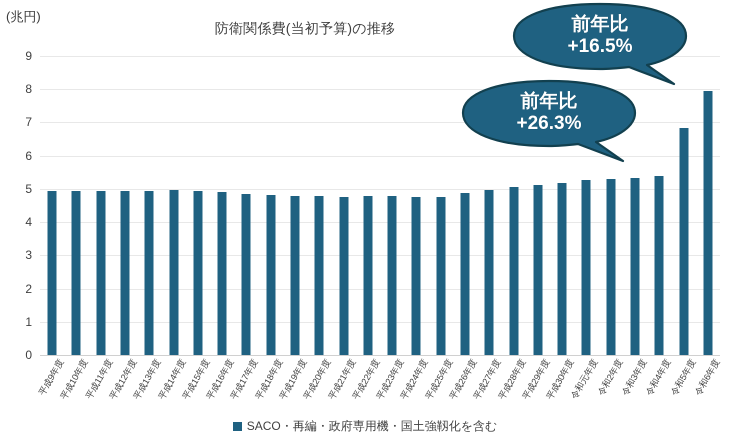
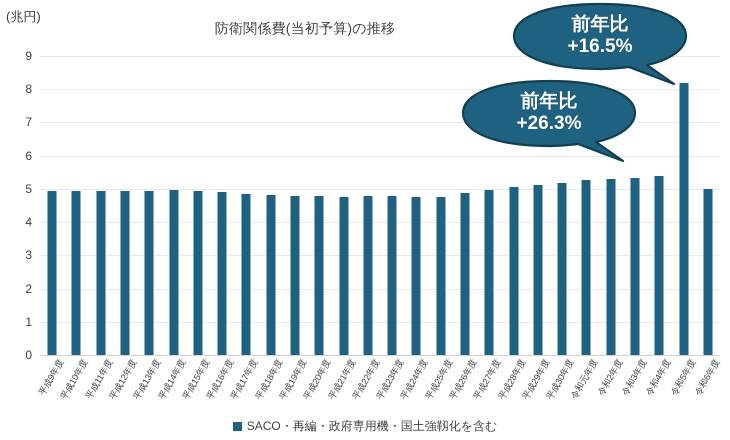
令和5年度: 6.8 -> 8.2
令和6年度: 8.0 -> 5.0
